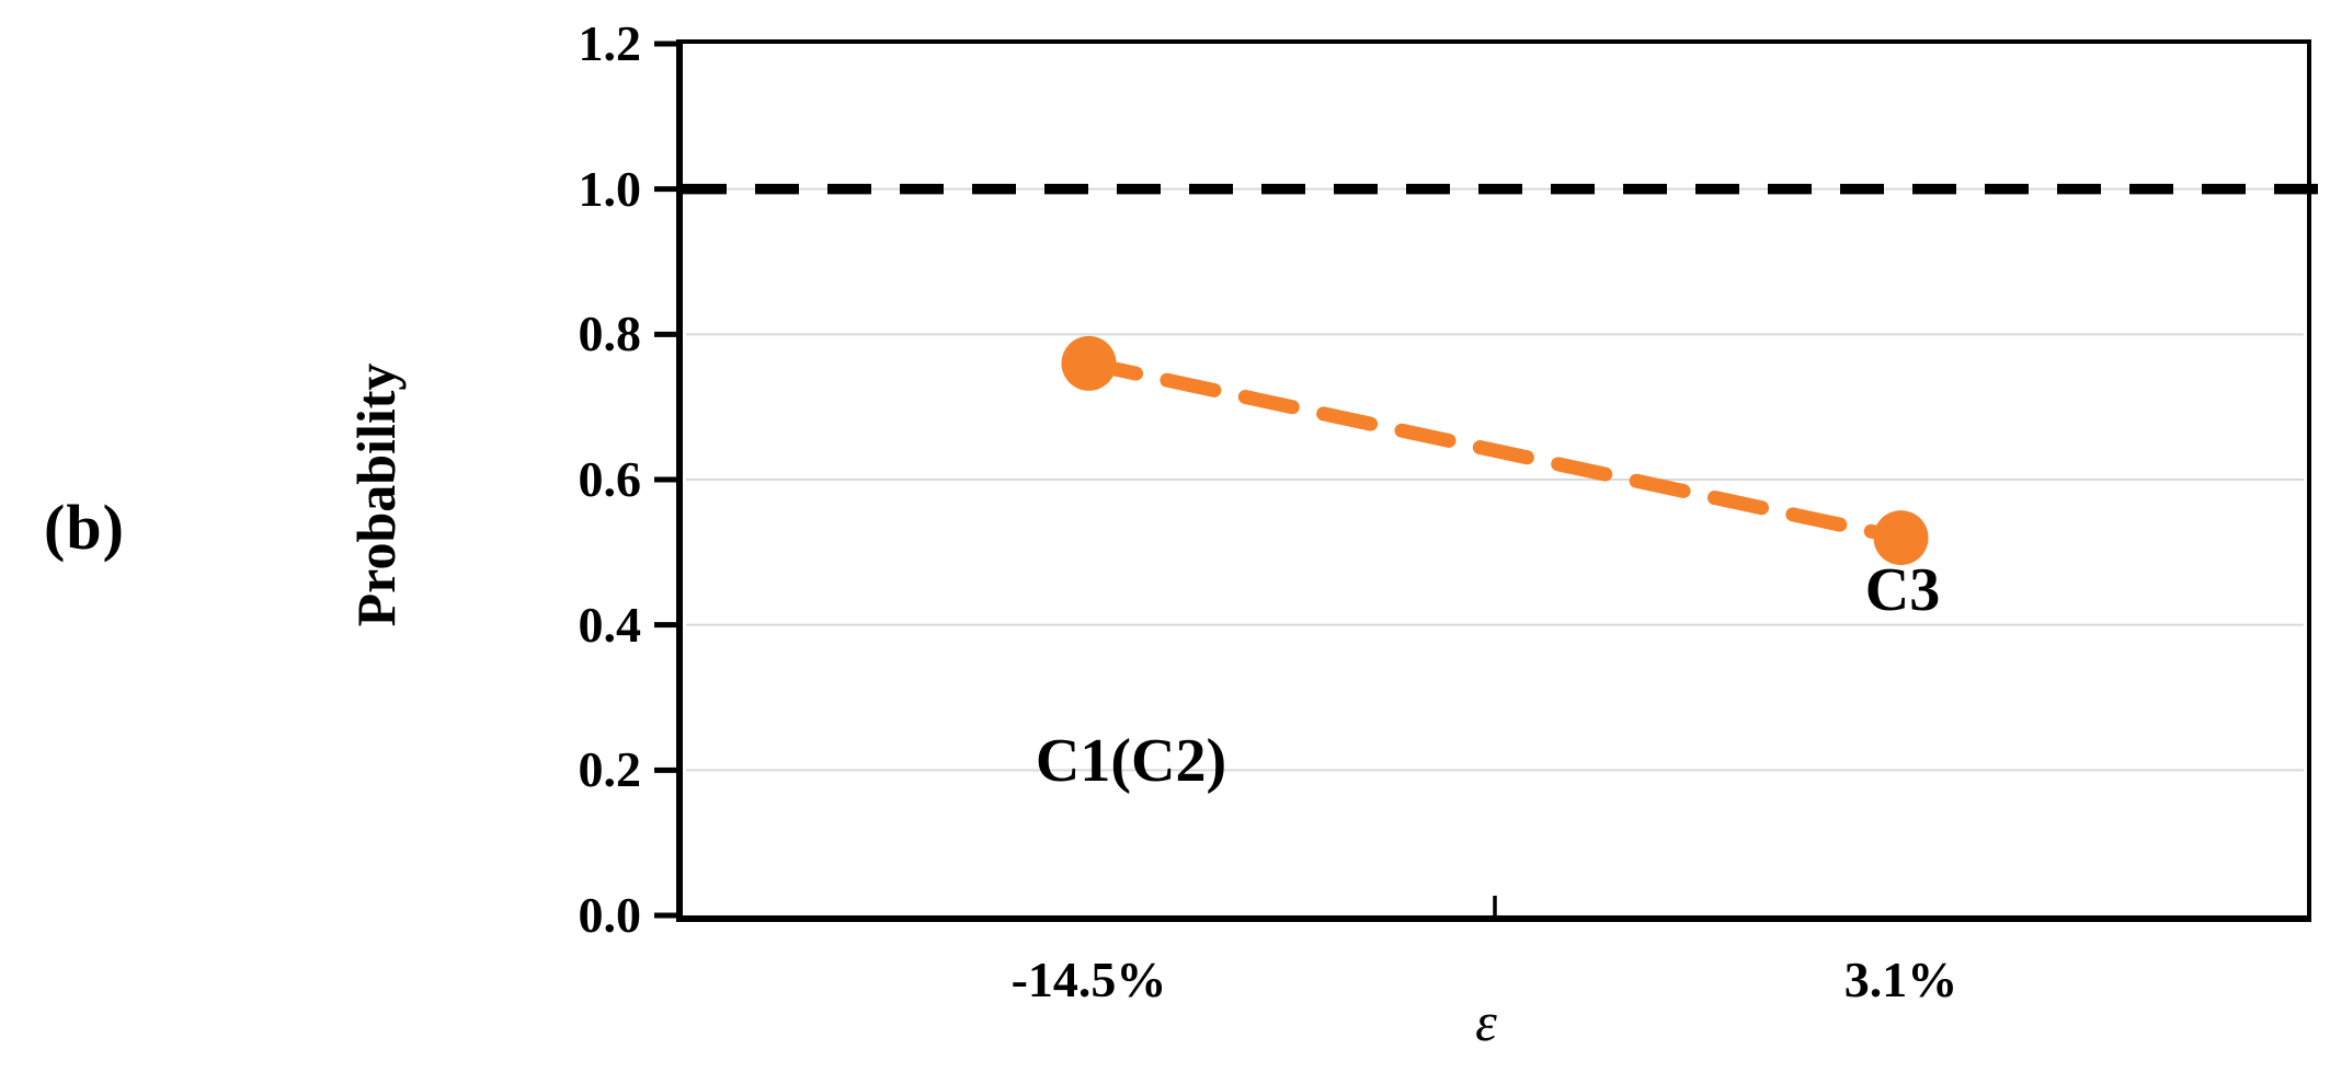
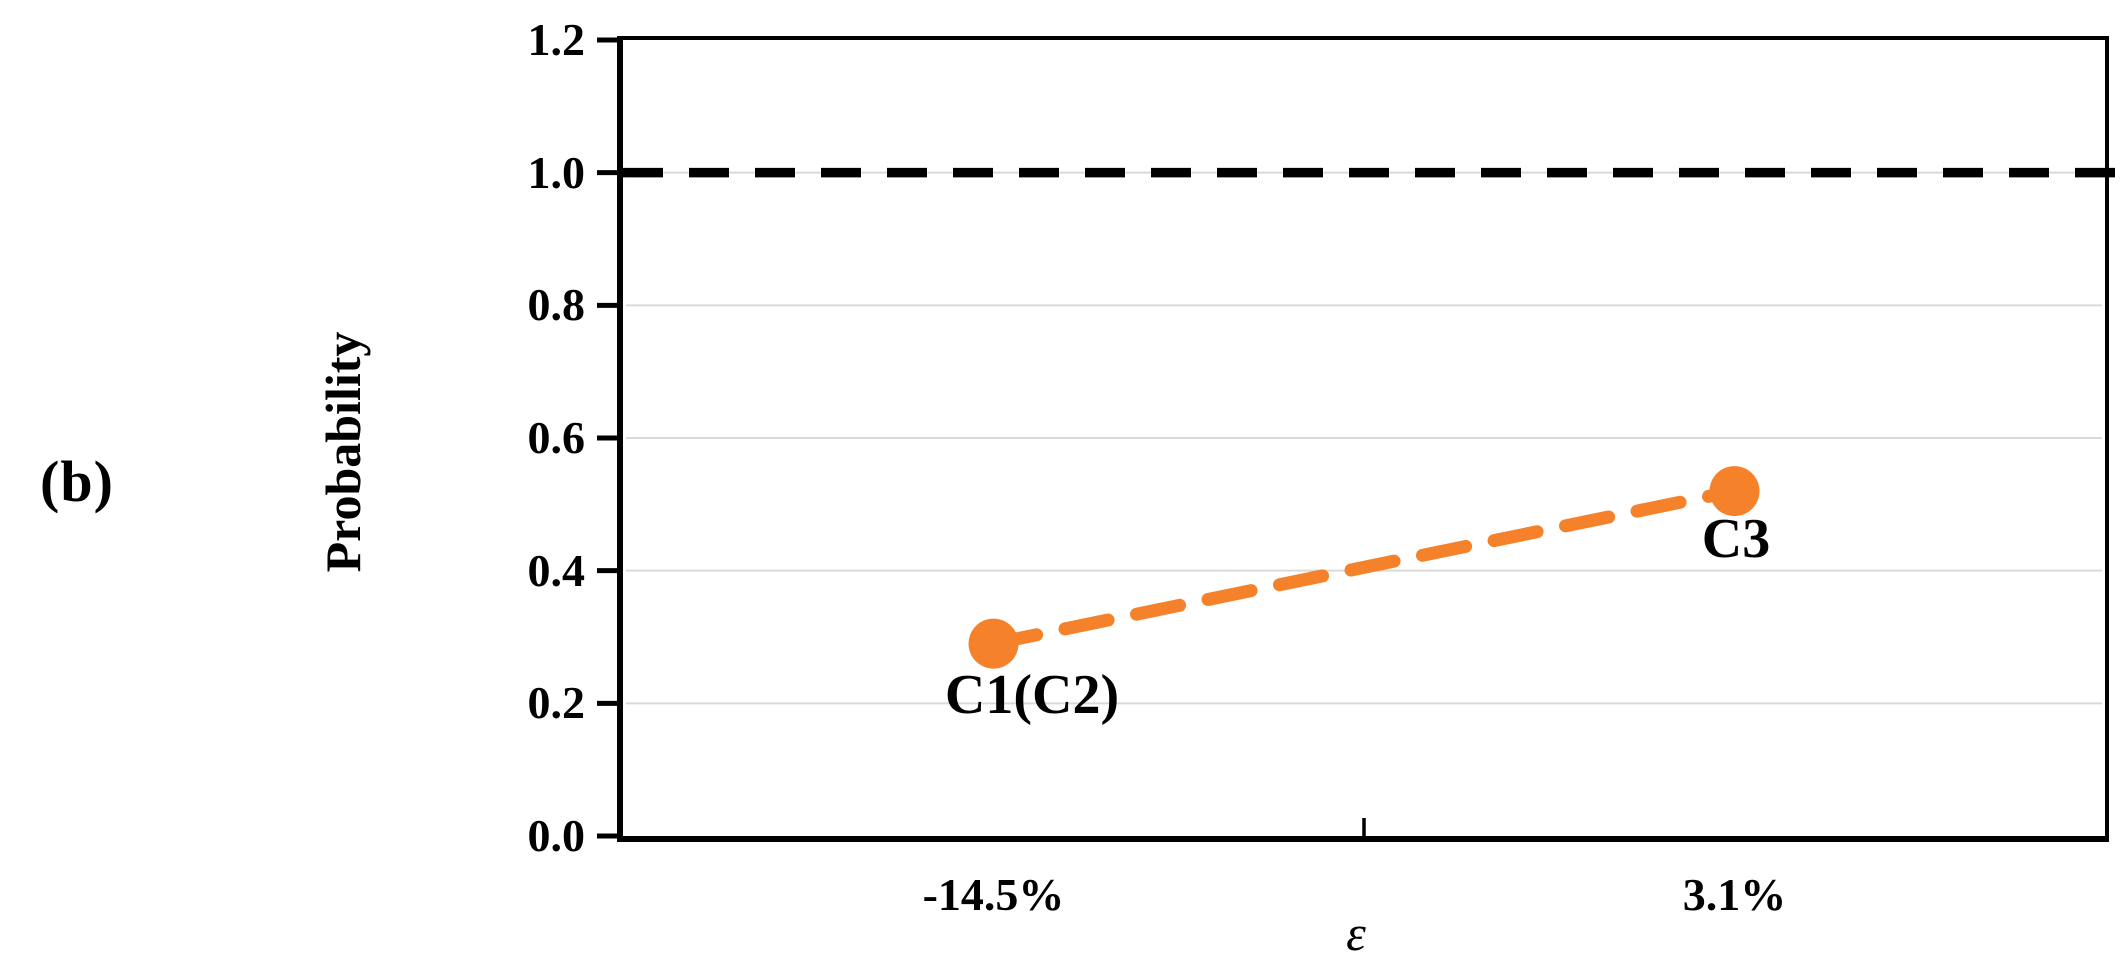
-14.5%: 0.76 -> 0.29
